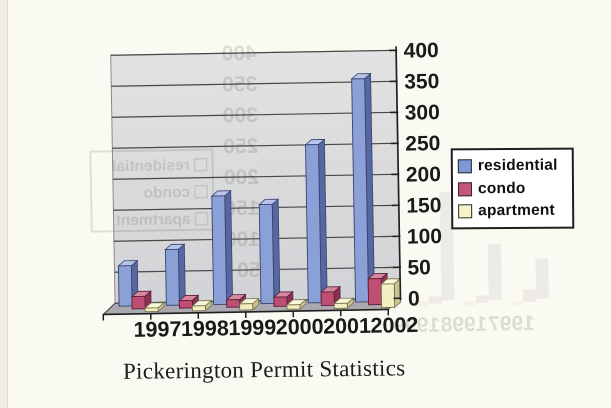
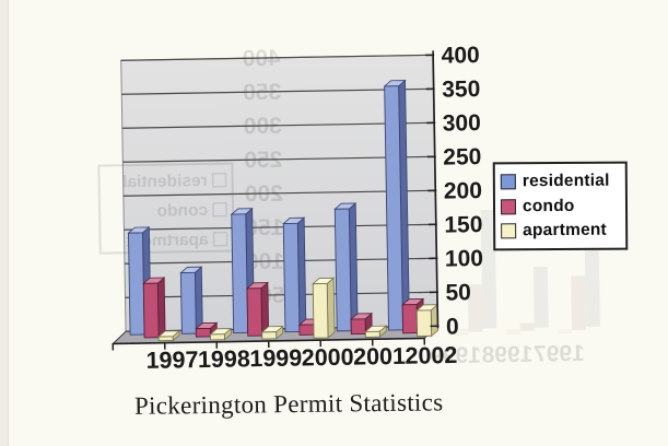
residential/1997: 60 -> 150
condo/1997: 20 -> 80
condo/1999: 10 -> 70
apartment/2000: 10 -> 80
residential/2001: 260 -> 180
